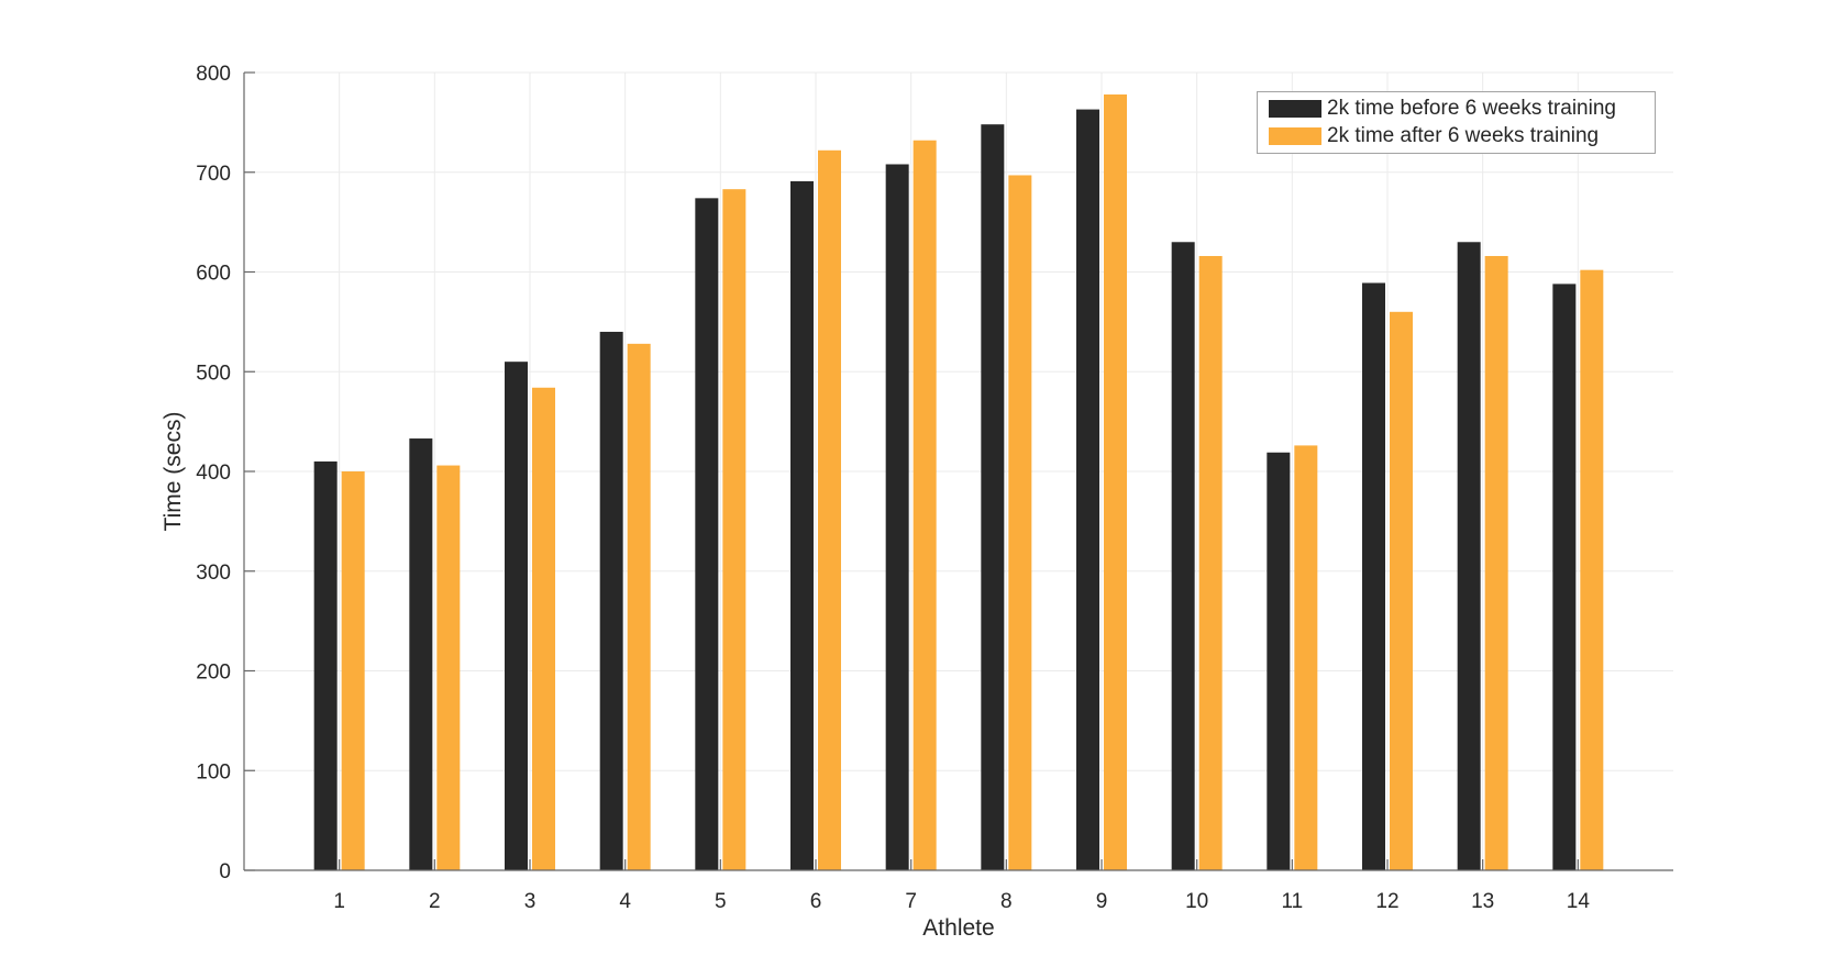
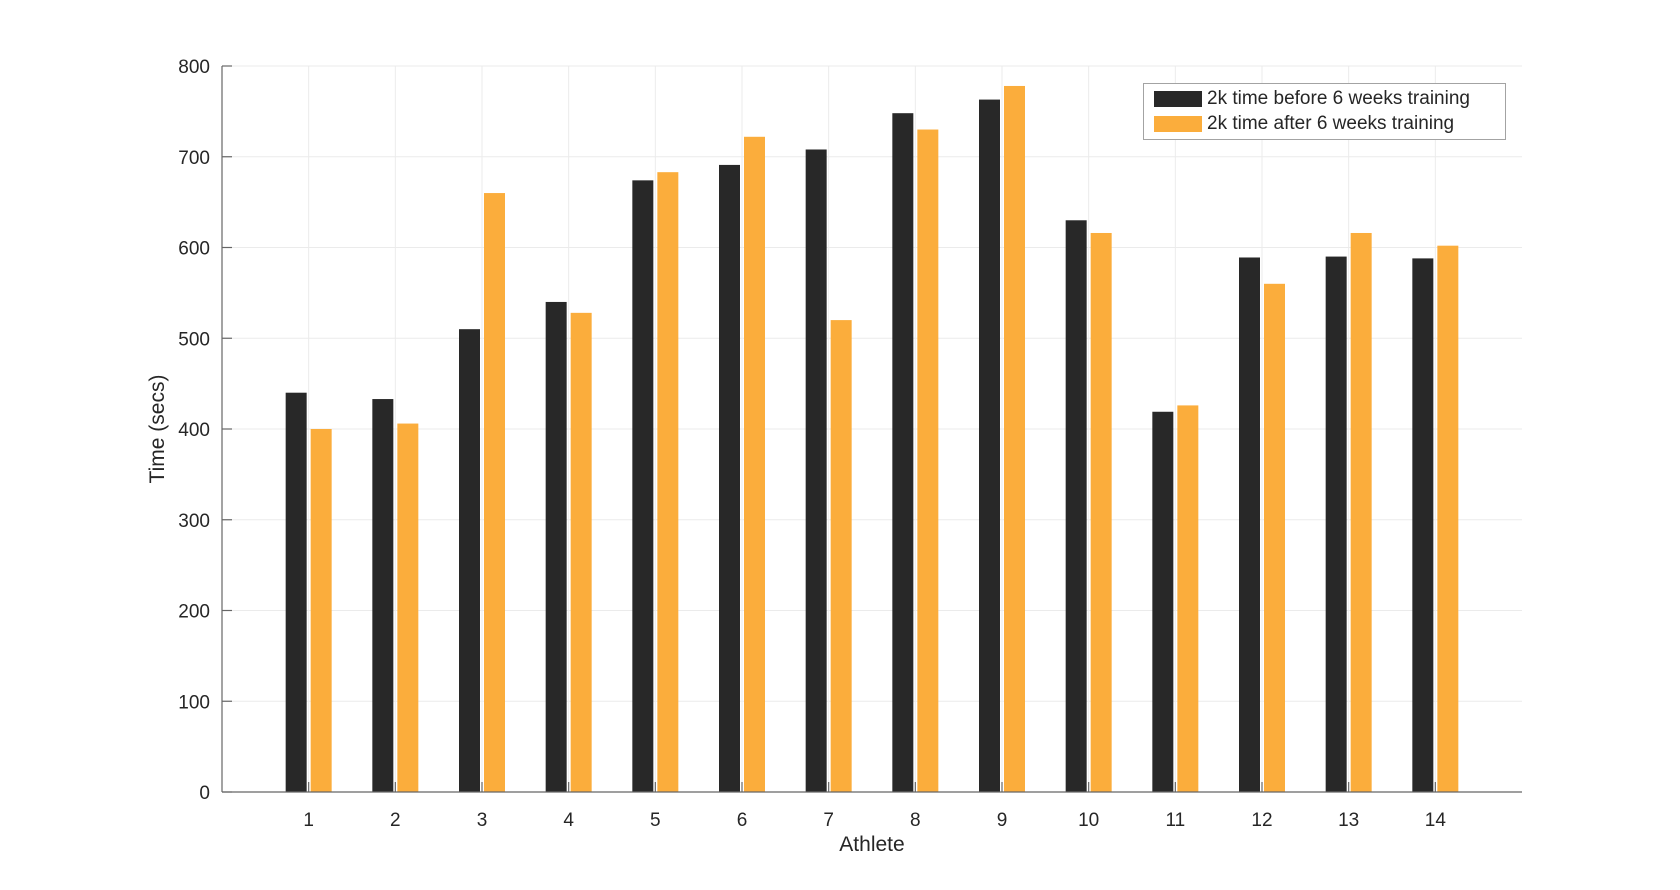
2k time before 6 weeks training/1: 410 -> 440
2k time after 6 weeks training/3: 480 -> 660
2k time after 6 weeks training/7: 730 -> 520
2k time after 6 weeks training/8: 700 -> 730
2k time before 6 weeks training/13: 630 -> 590
